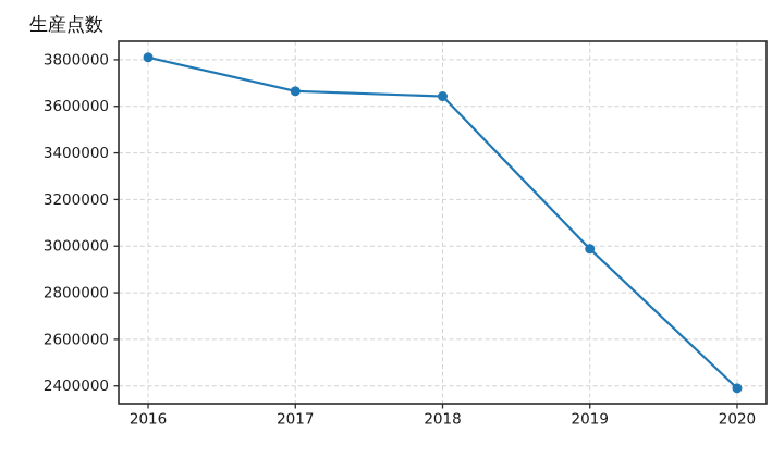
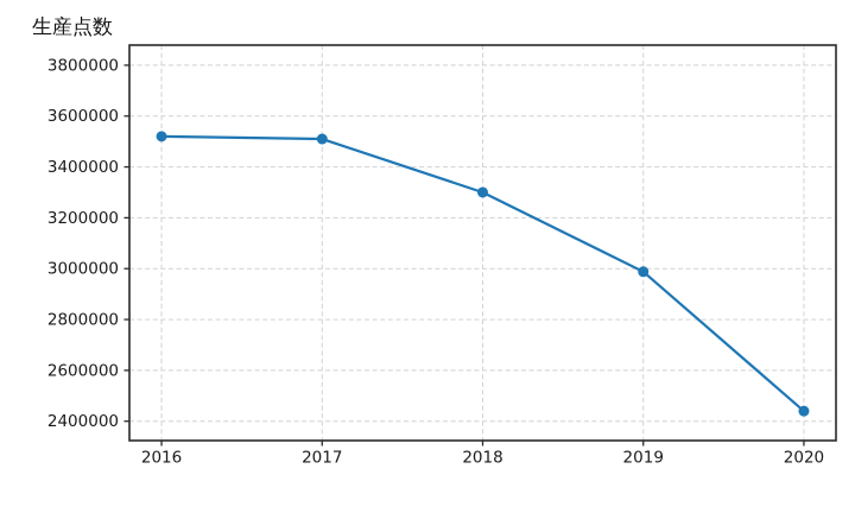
2016: 3810000 -> 3520000
2017: 3660000 -> 3510000
2018: 3640000 -> 3300000
2020: 2390000 -> 2440000
